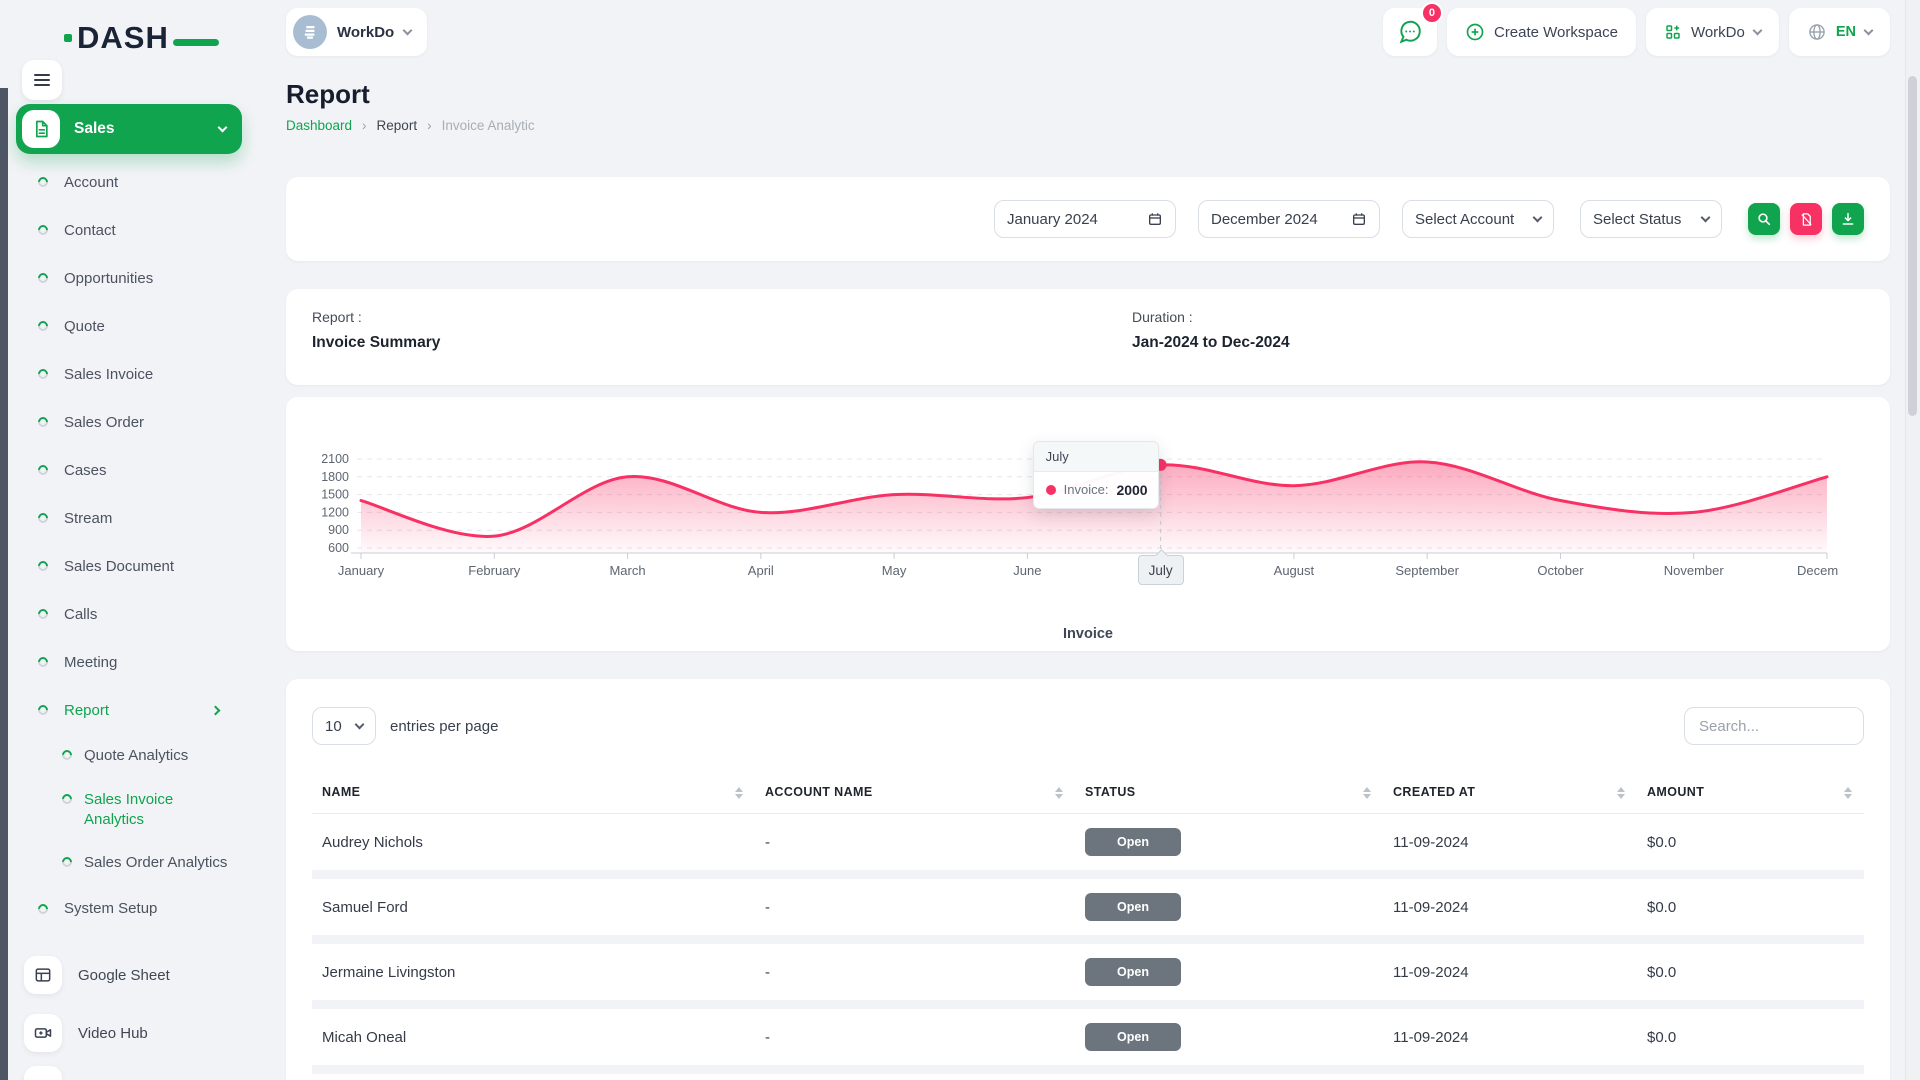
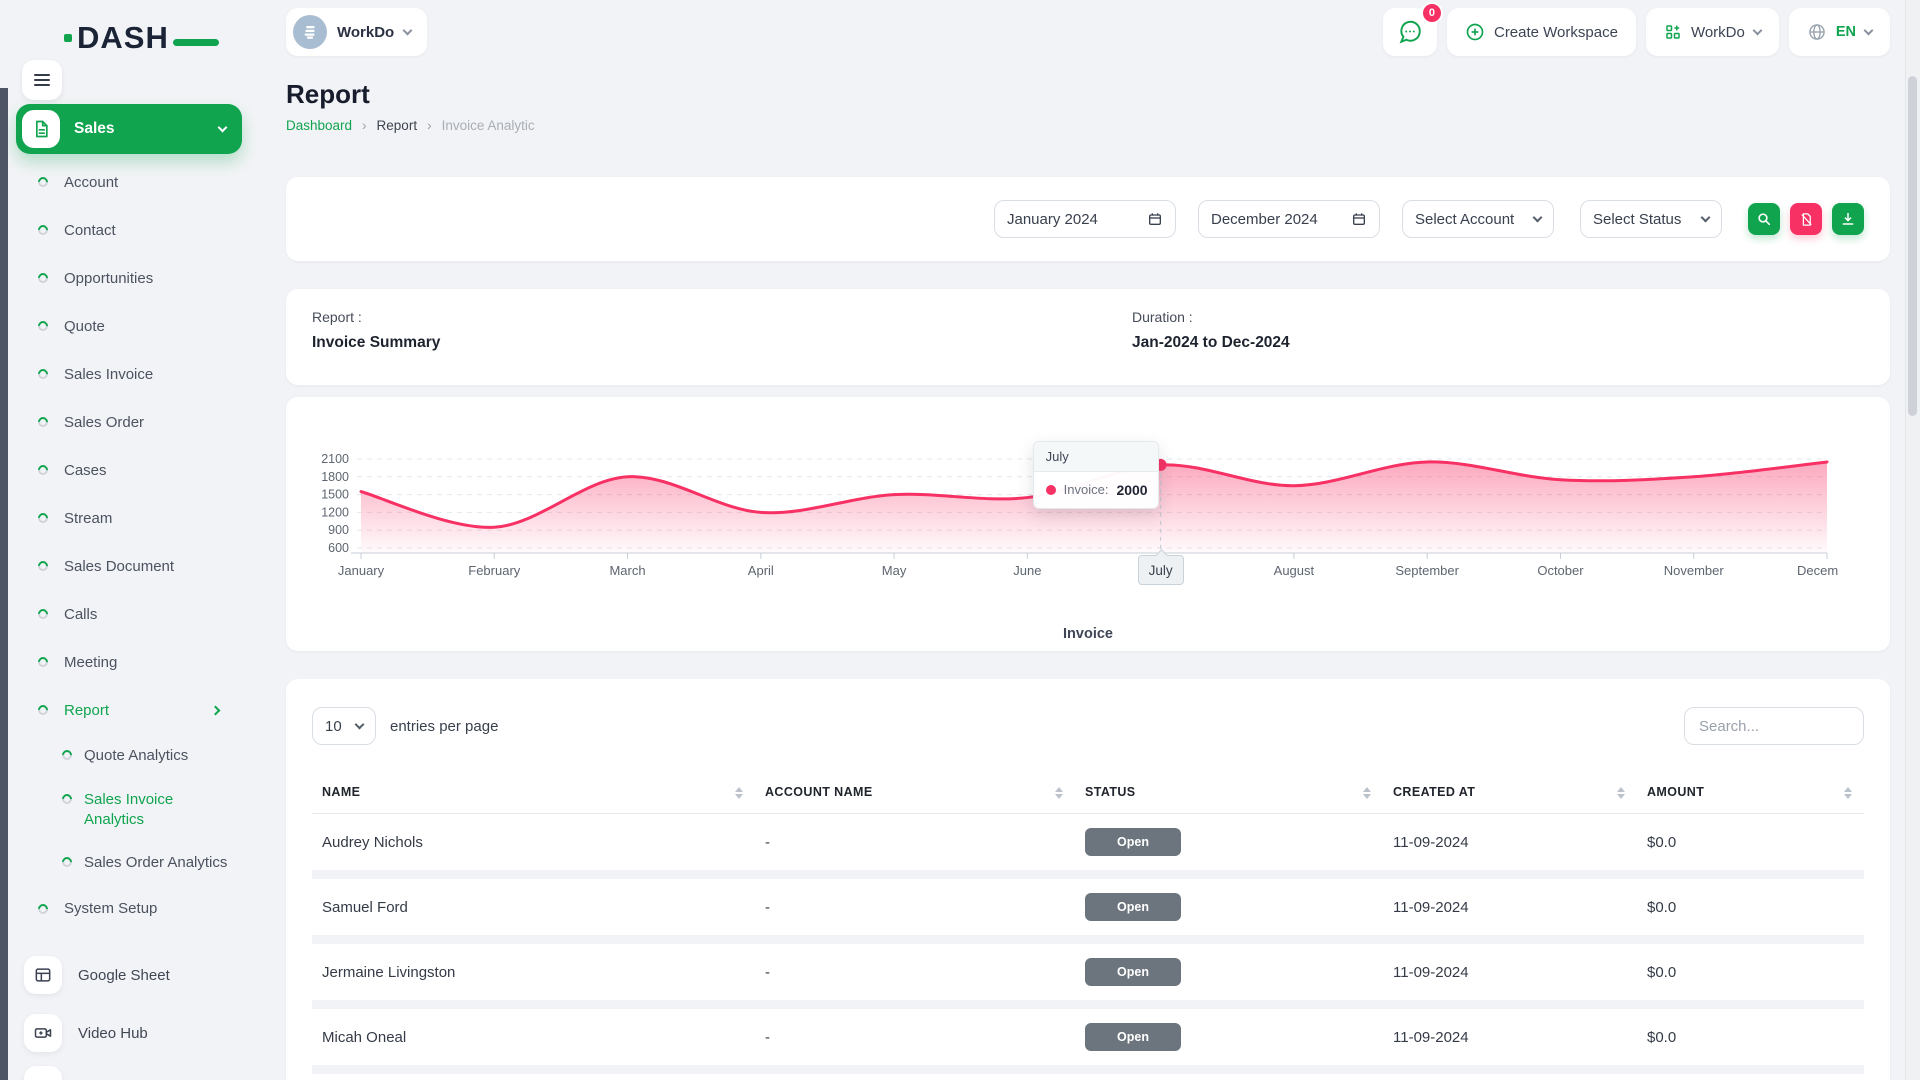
January: 1400 -> 1600
February: 800 -> 1000
October: 1400 -> 1800
November: 1200 -> 1800
December: 1800 -> 2000
